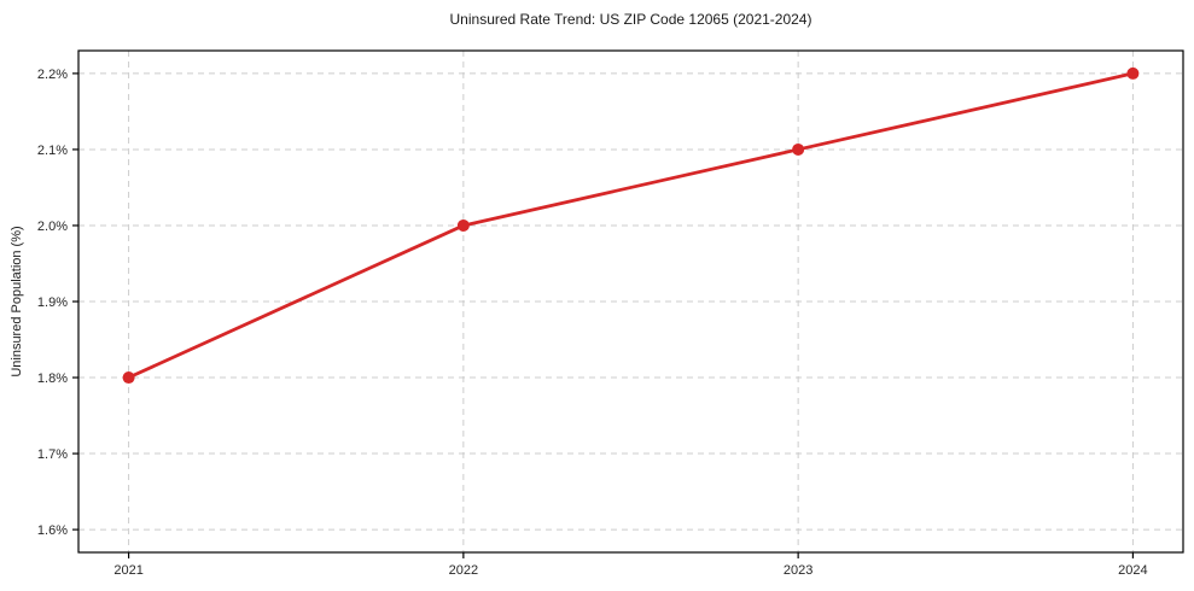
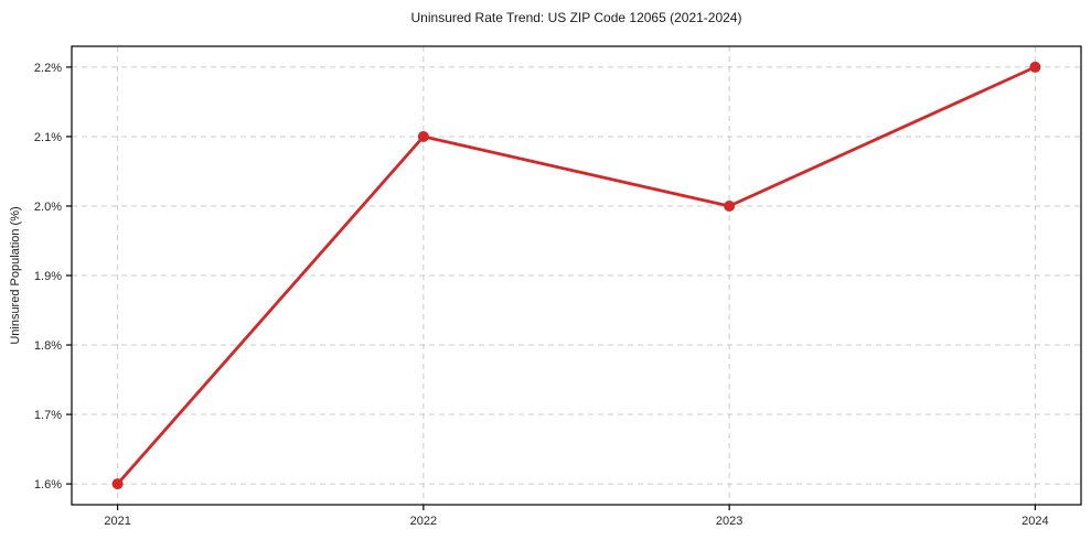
2021: 1.8% -> 1.6%
2022: 2.0% -> 2.1%
2023: 2.1% -> 2.0%
